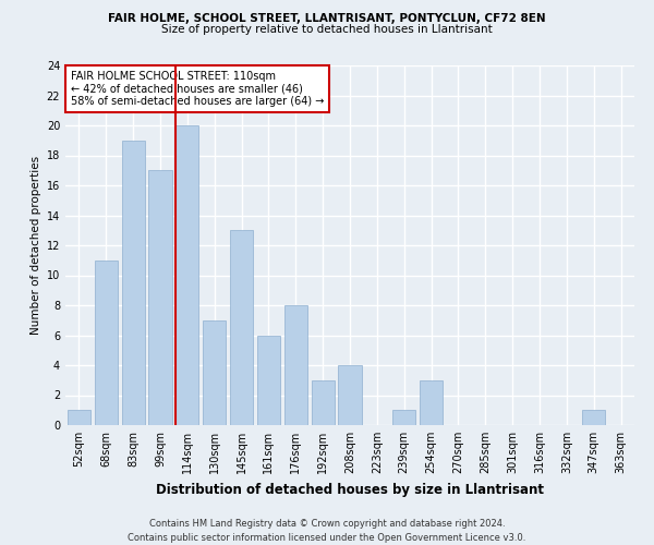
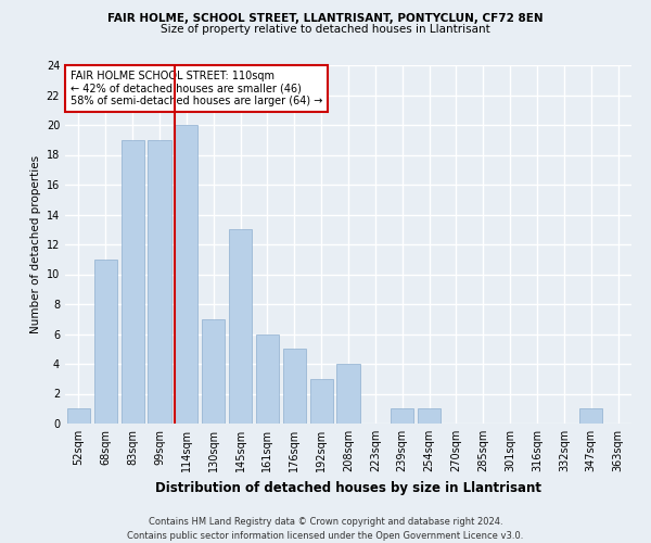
99sqm: 17 -> 19
176sqm: 8 -> 5
254sqm: 3 -> 1
